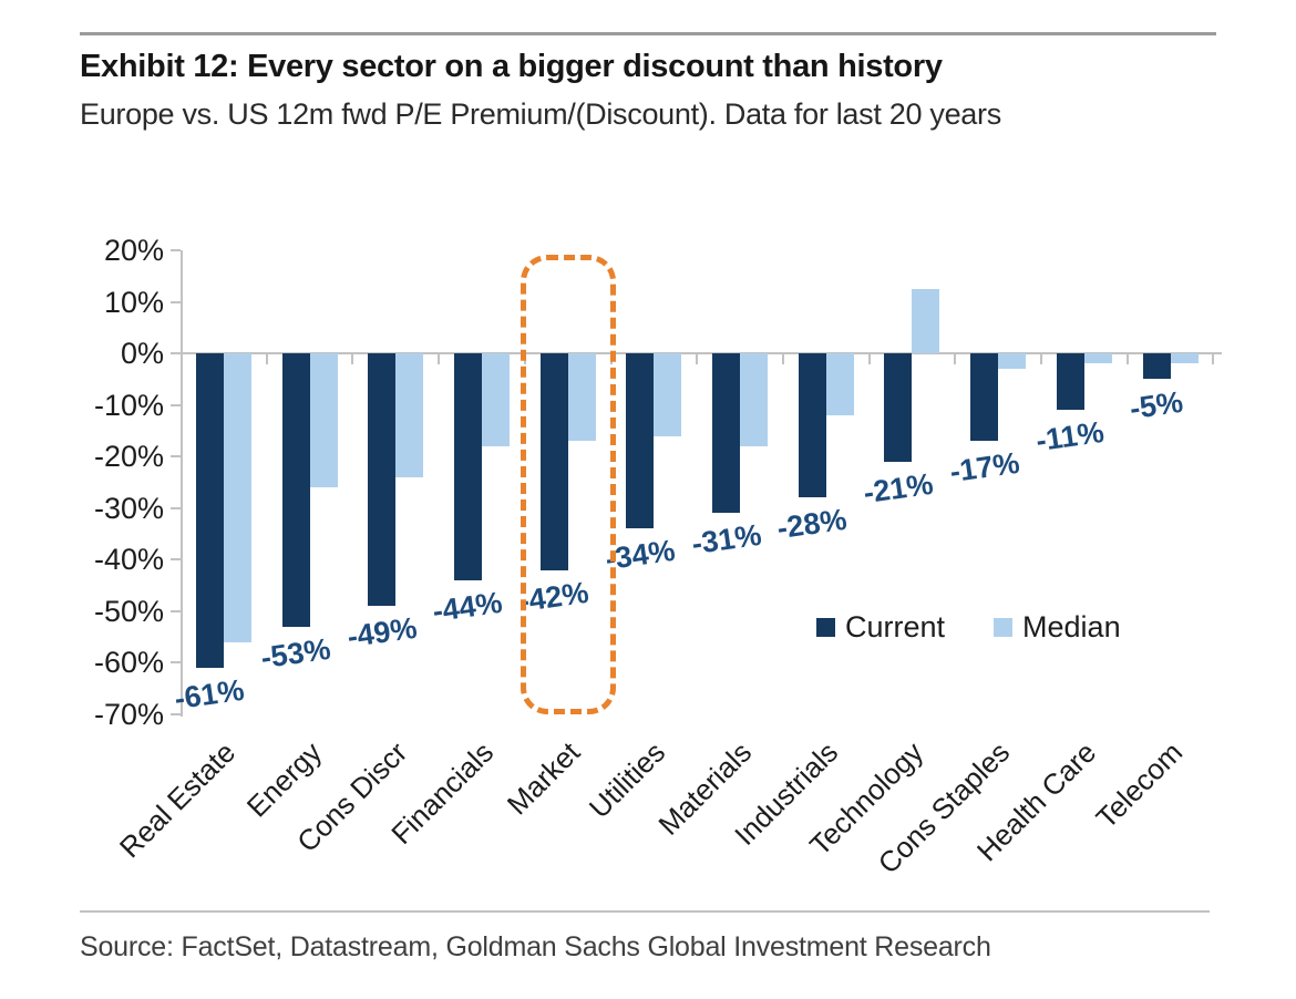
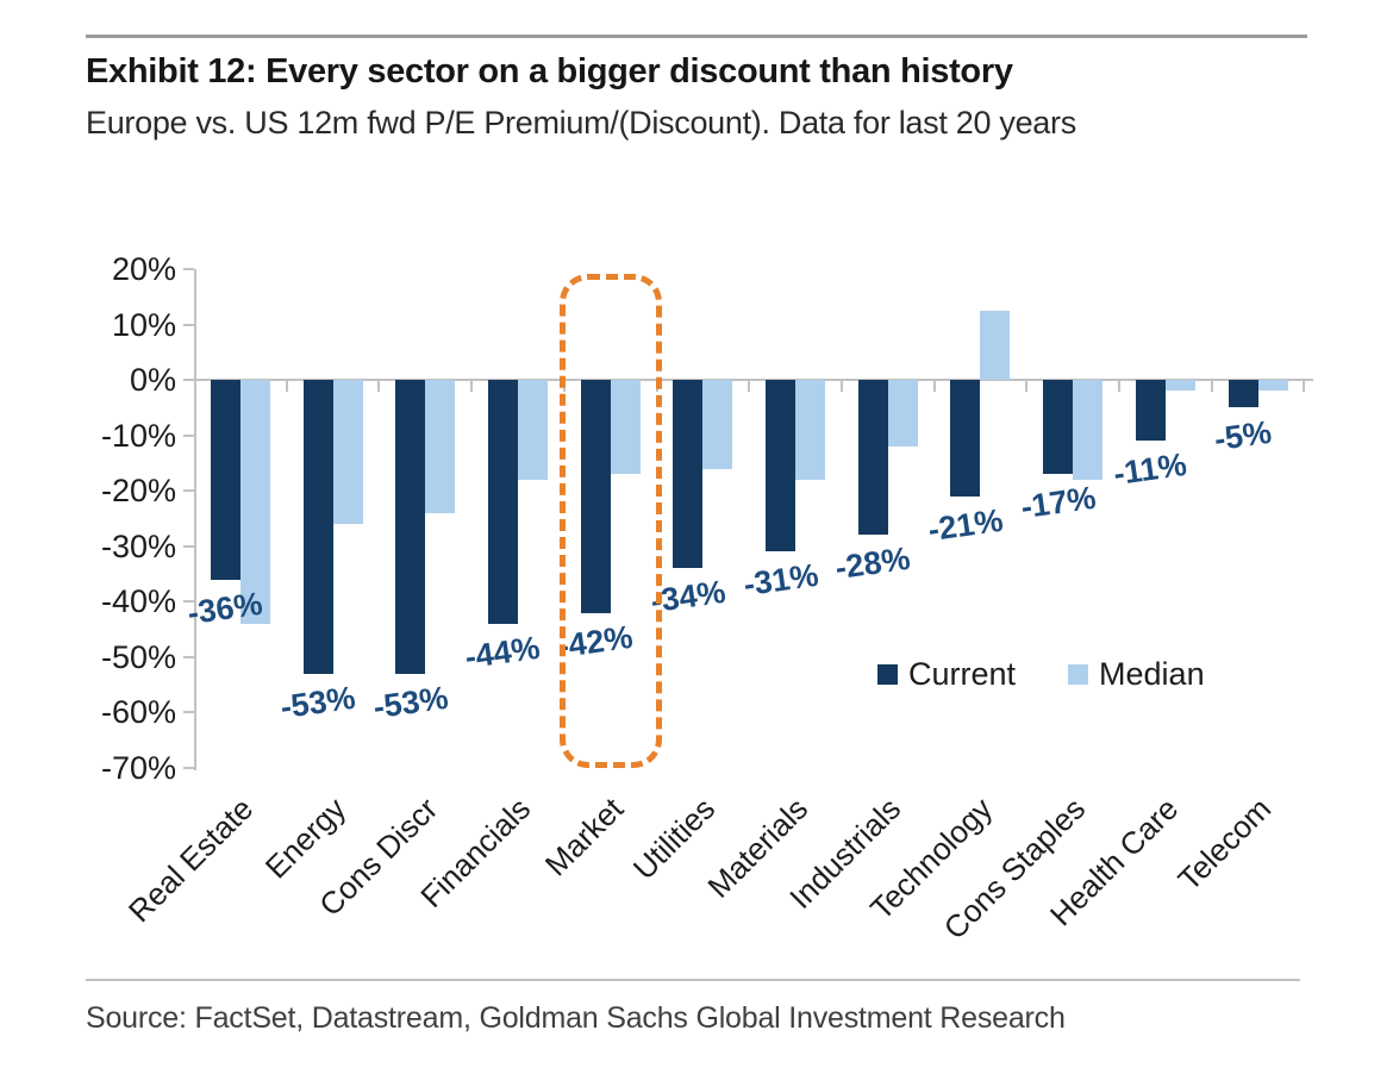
Current/Real Estate: -61% -> -36%
Median/Real Estate: -56% -> -44%
Current/Cons Discr: -49% -> -53%
Median/Cons Staples: -3% -> -18%
